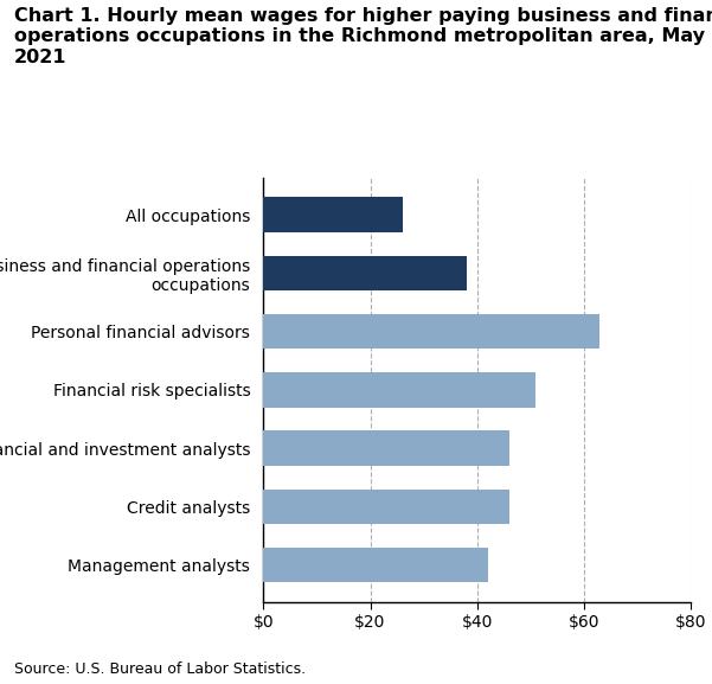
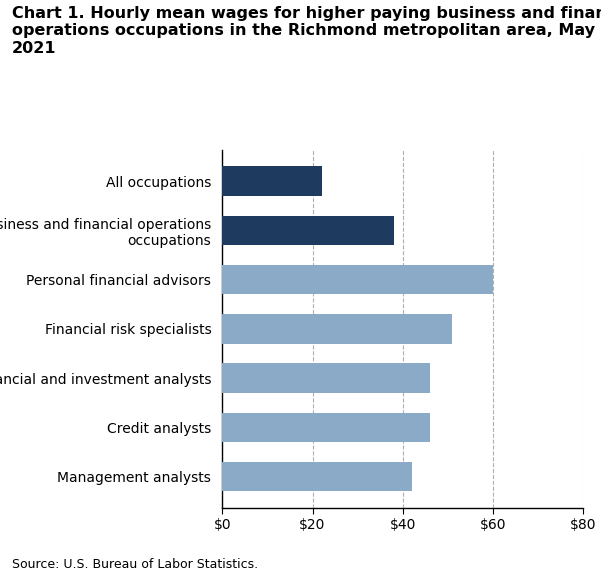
All occupations: $26 -> $22
Personal financial advisors: $63 -> $60
